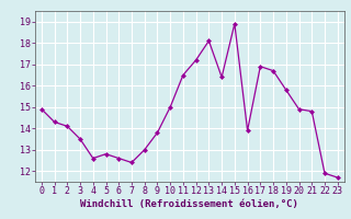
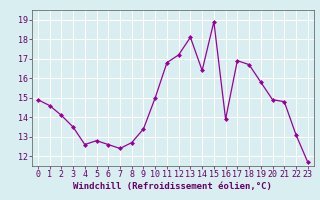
1: 14.3 -> 14.6
8: 13.0 -> 12.7
9: 13.8 -> 13.4
11: 16.5 -> 16.8
22: 11.9 -> 13.1
